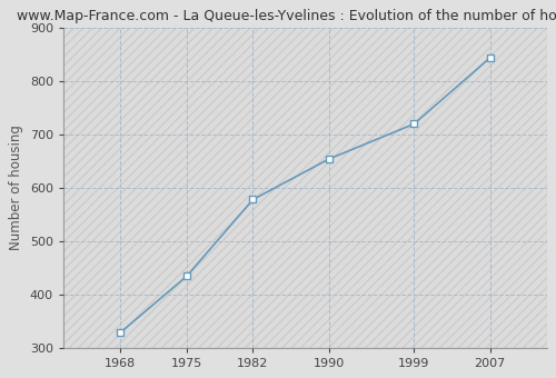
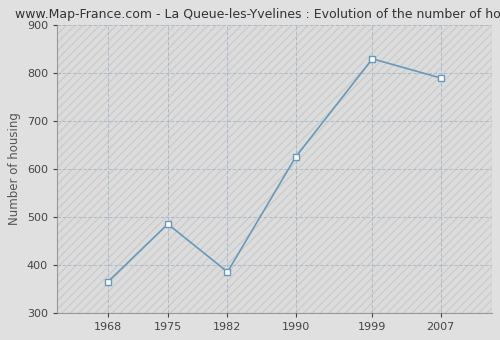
1968: 328 -> 365
1975: 434 -> 485
1982: 578 -> 385
1990: 654 -> 625
1999: 720 -> 830
2007: 844 -> 790
